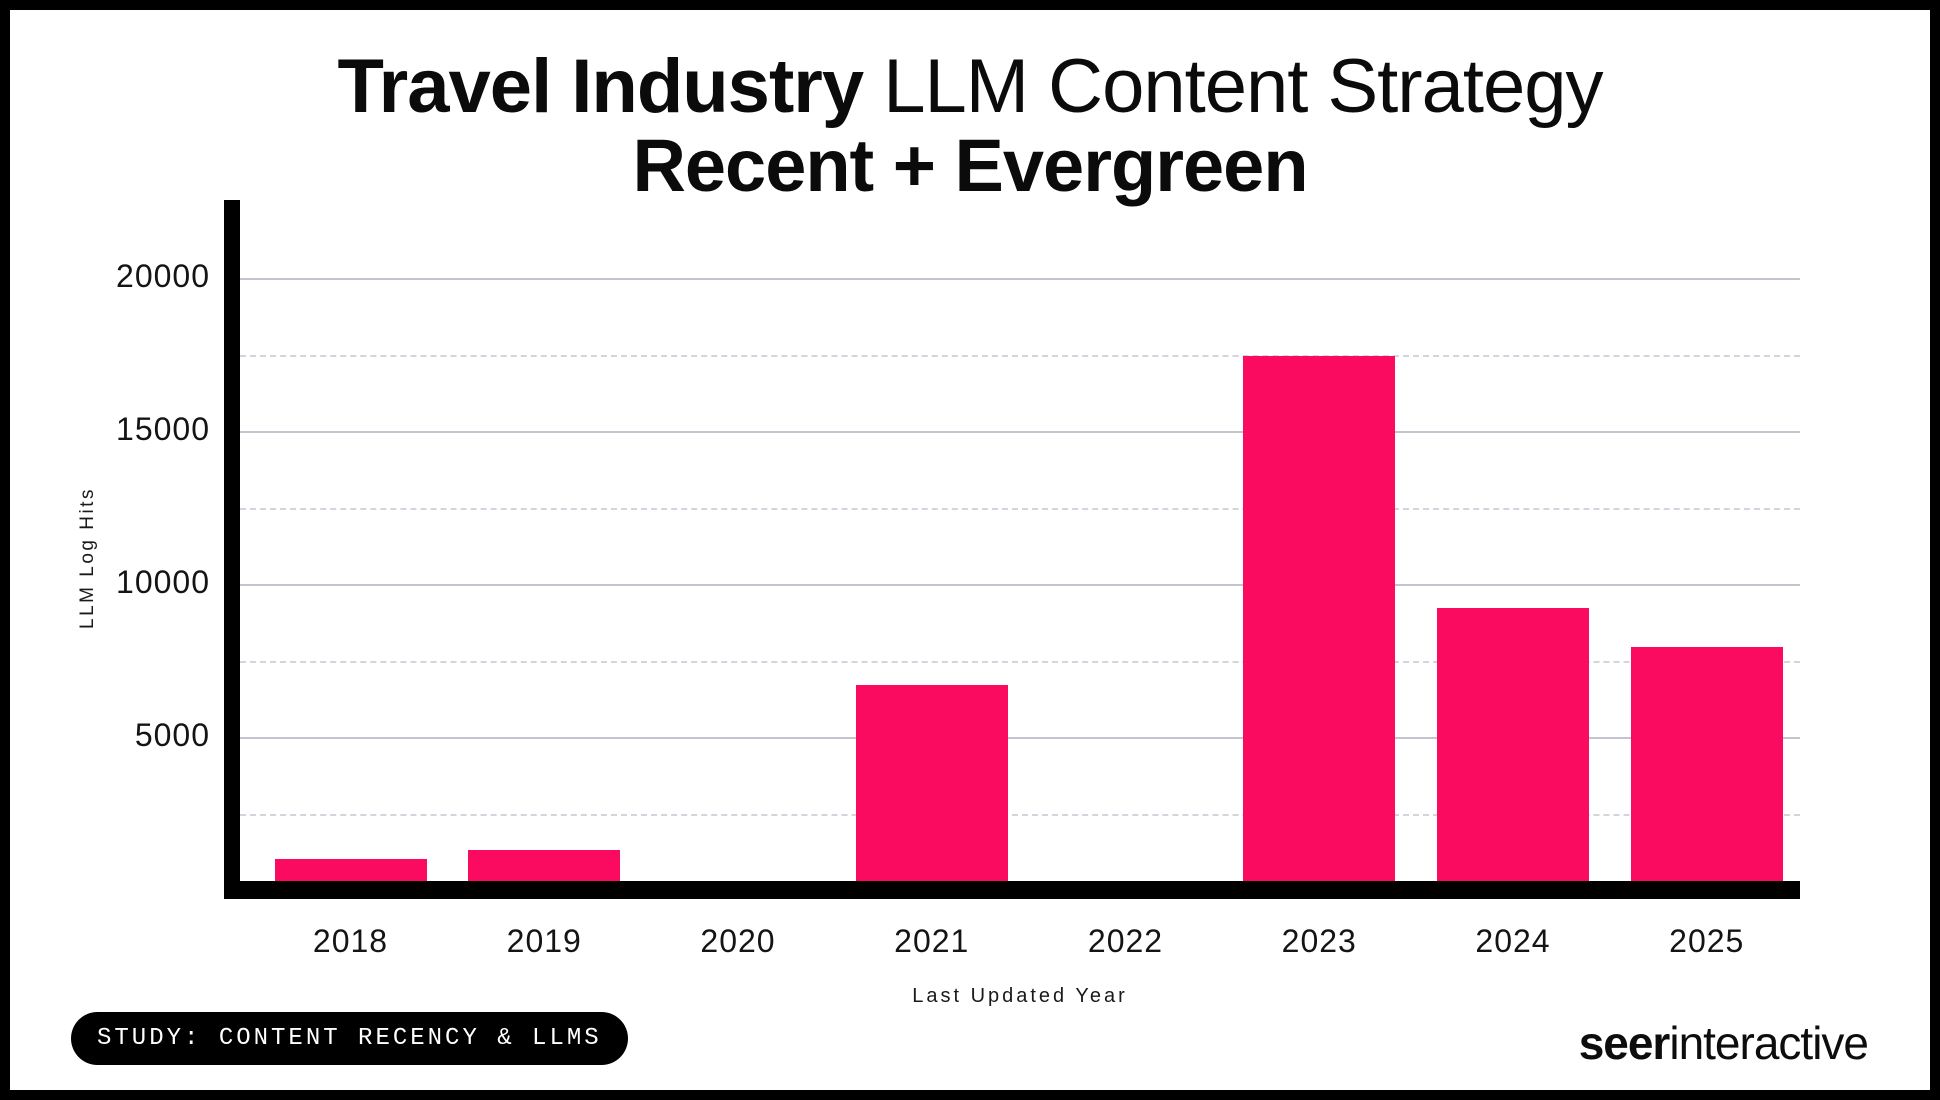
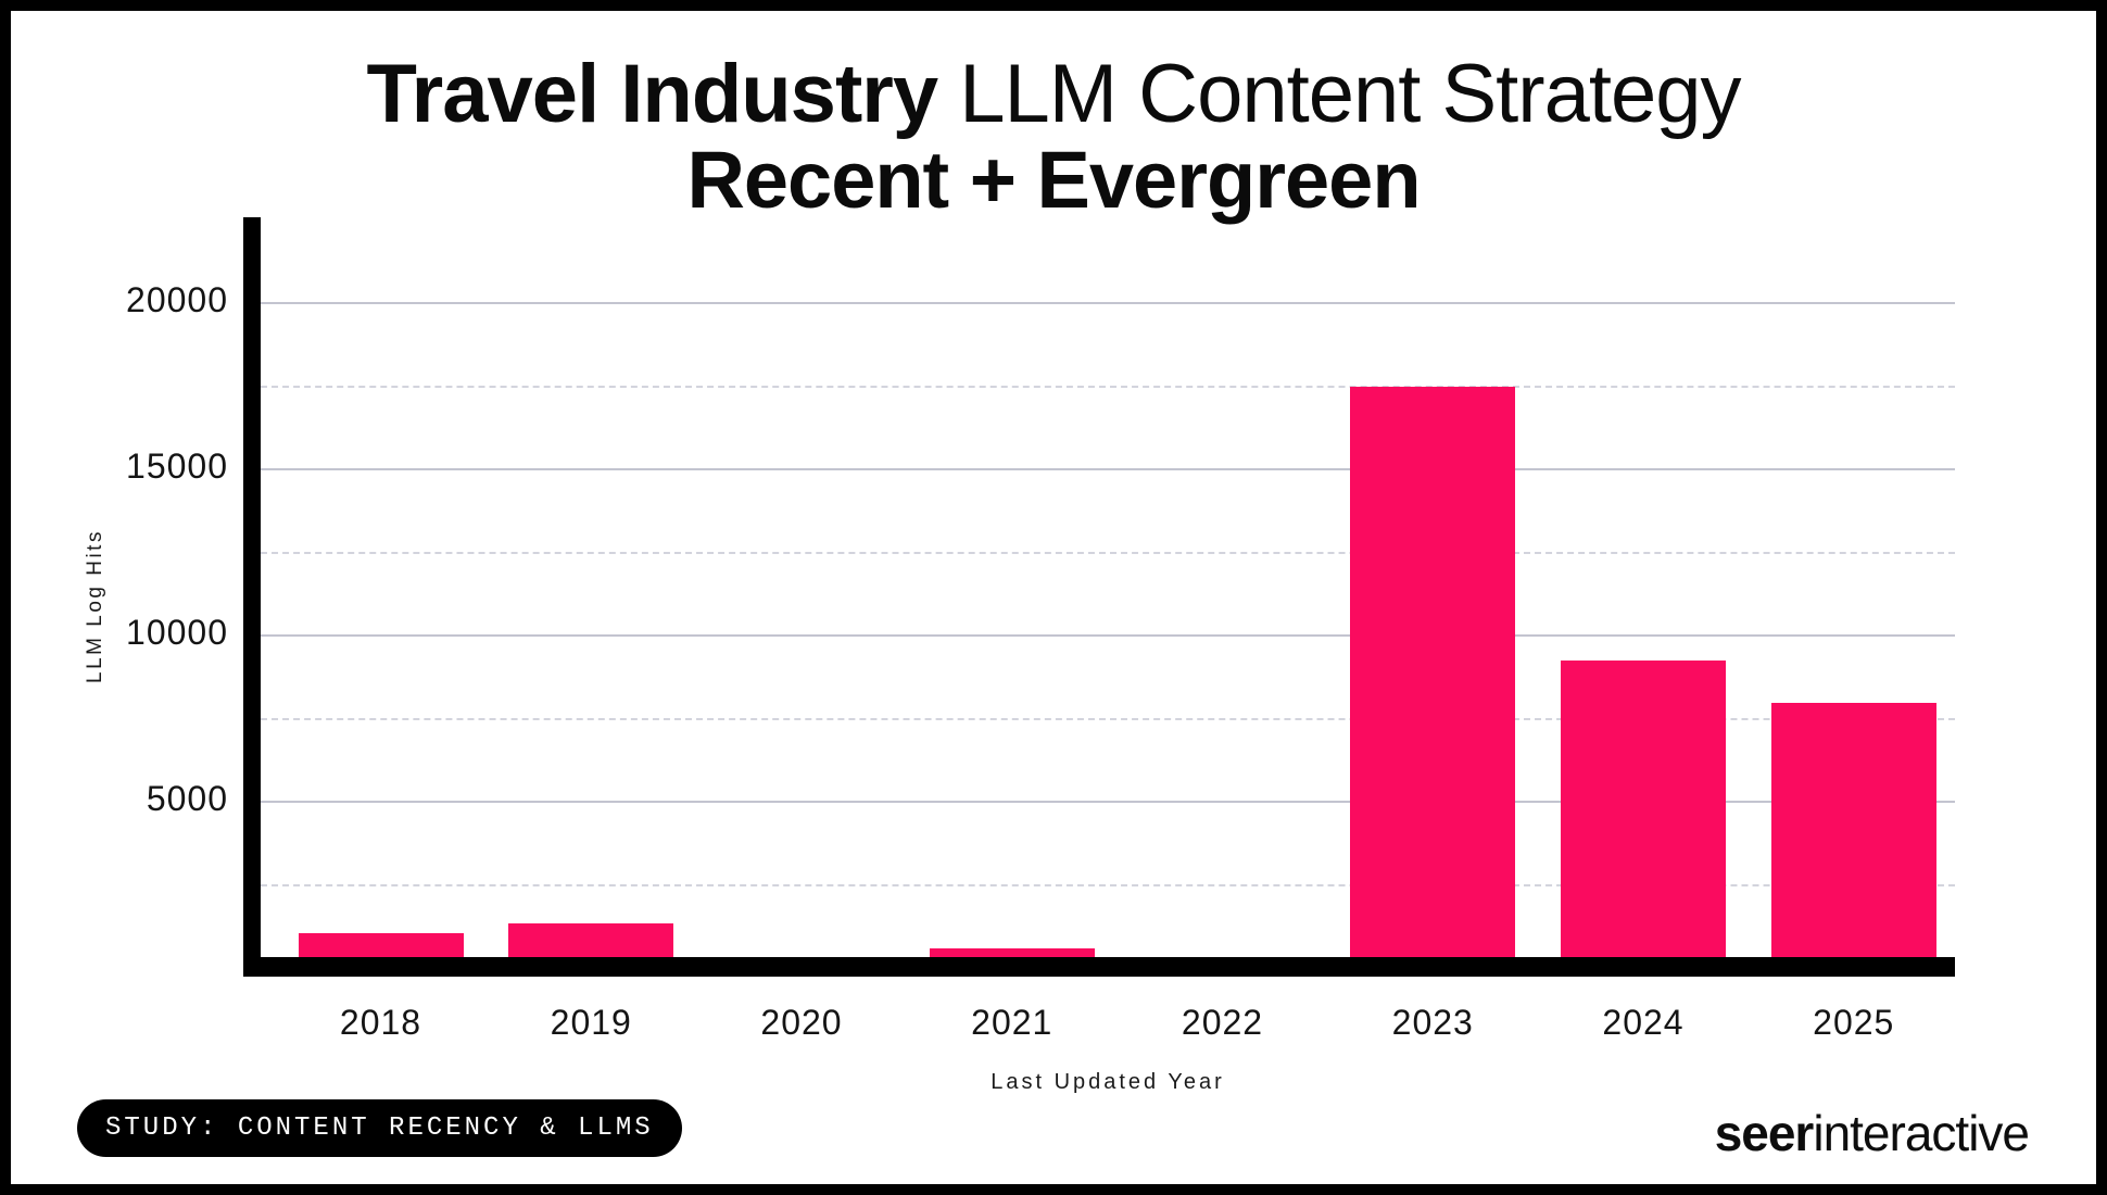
2021: 6700 -> 600
